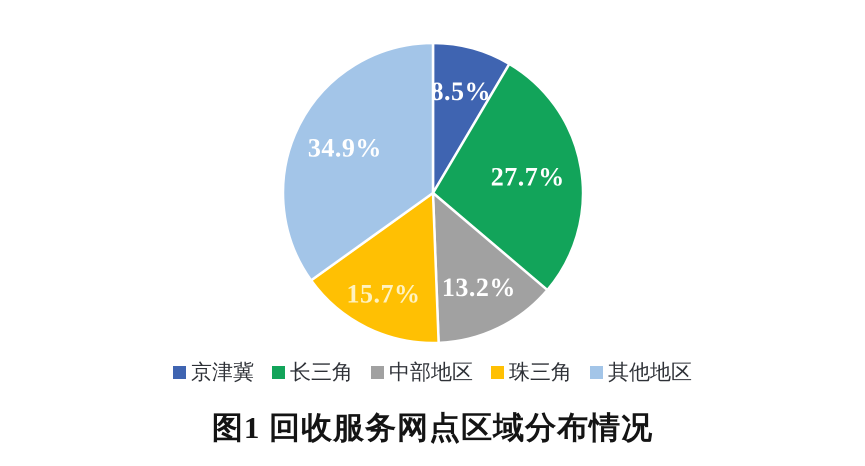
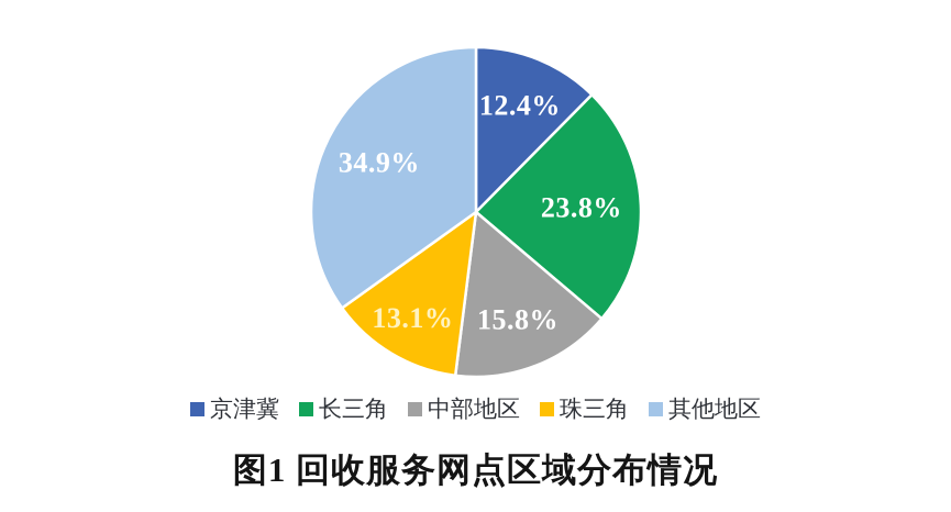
京津冀: 8.5% -> 12.4%
长三角: 27.7% -> 23.8%
中部地区: 13.2% -> 15.8%
珠三角: 15.7% -> 13.1%
